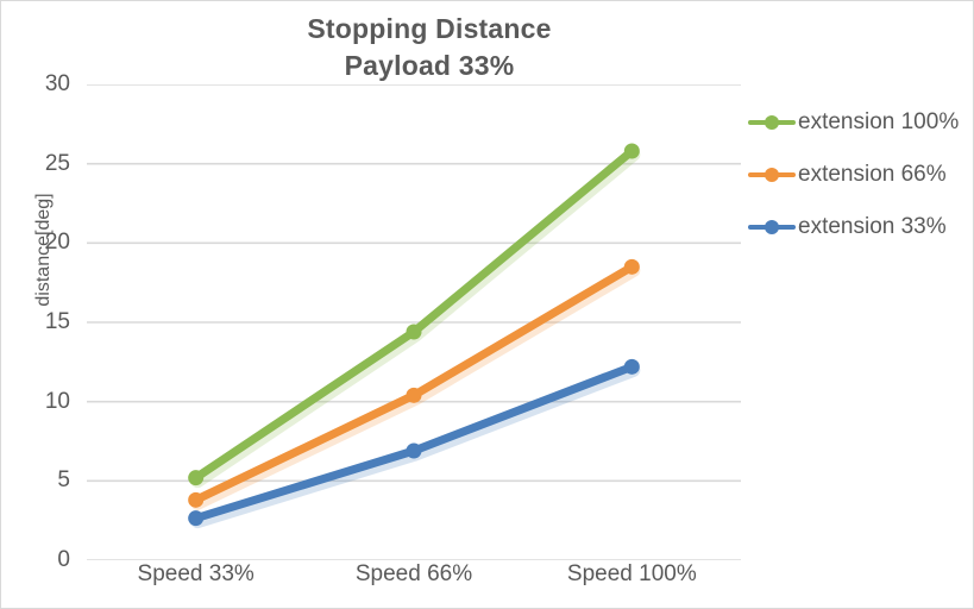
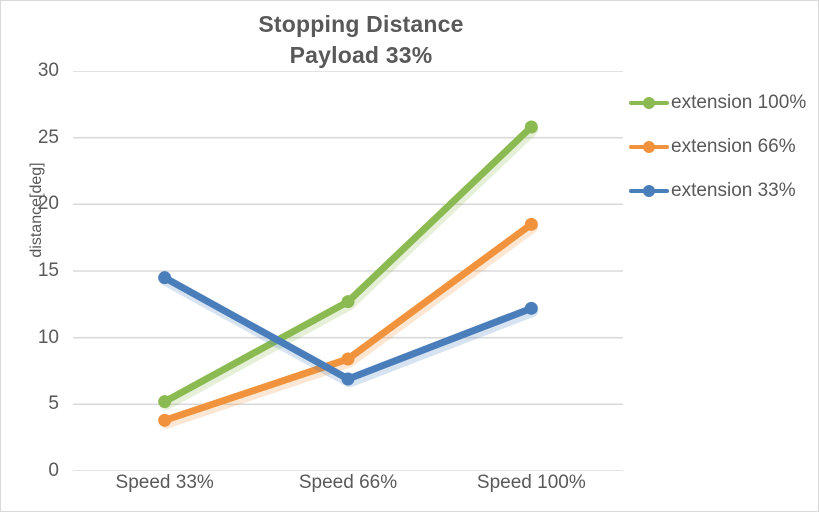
extension 33%/Speed 33%: 2.6 -> 14.5
extension 100%/Speed 66%: 14.4 -> 12.7
extension 66%/Speed 66%: 10.4 -> 8.4
